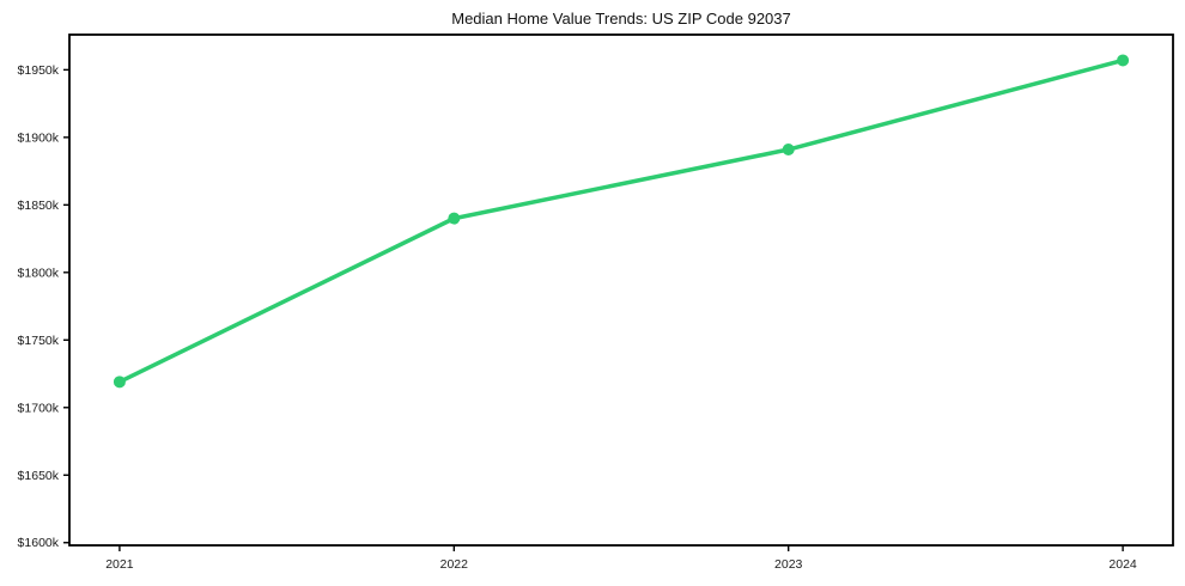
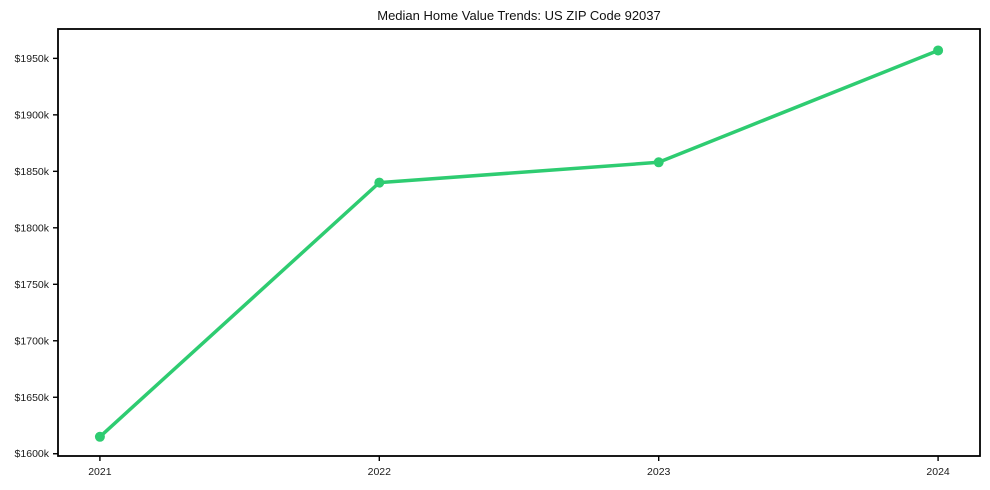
2021: $1719k -> $1615k
2023: $1891k -> $1858k
